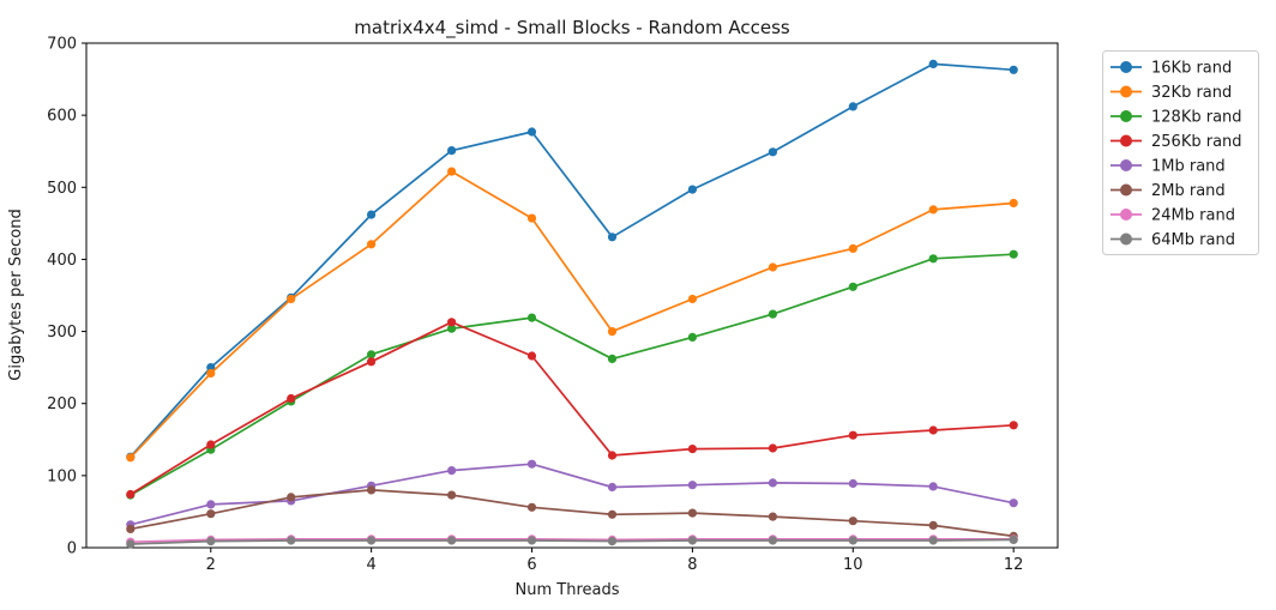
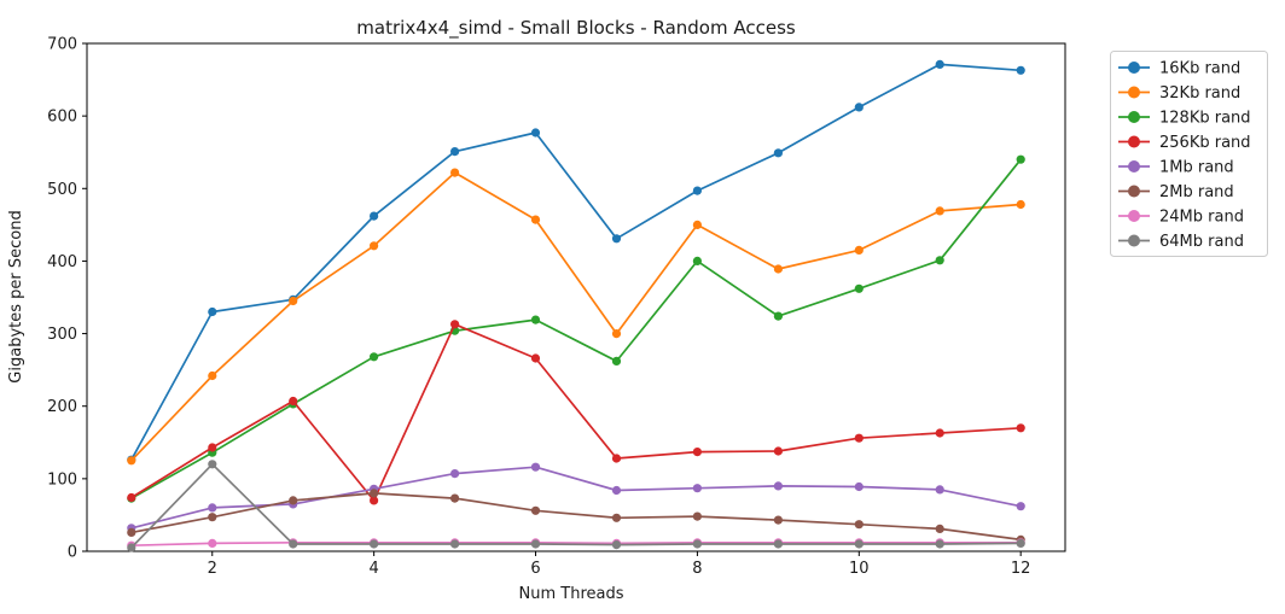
16Kb rand/2: 250 -> 330
64Mb rand/2: 10 -> 120
256Kb rand/4: 260 -> 70
32Kb rand/8: 340 -> 450
128Kb rand/8: 290 -> 400
128Kb rand/12: 410 -> 540
